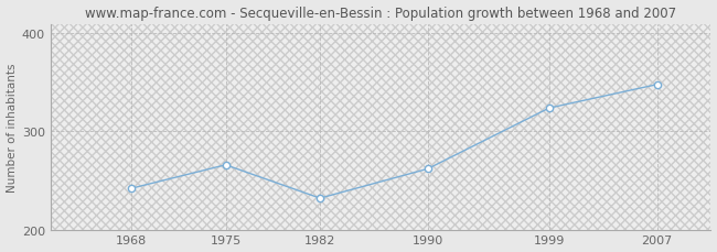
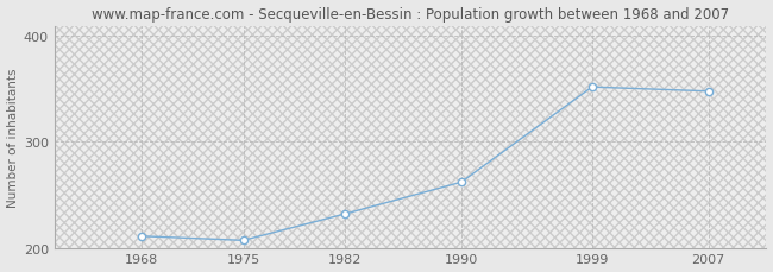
1968: 242 -> 211
1975: 266 -> 207
1999: 324 -> 352
